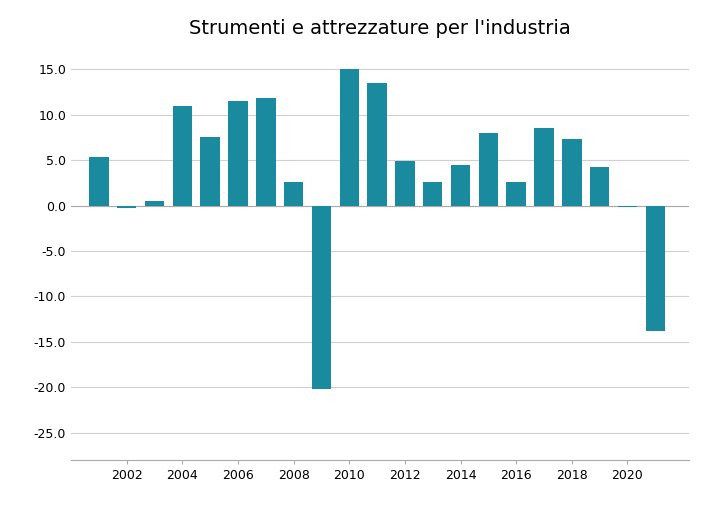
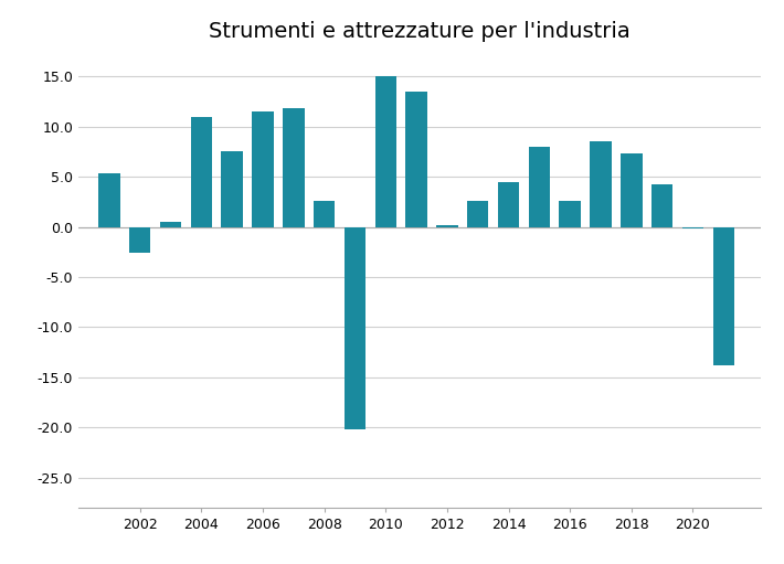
2002: -0.3 -> -2.6
2012: 4.9 -> 0.2
